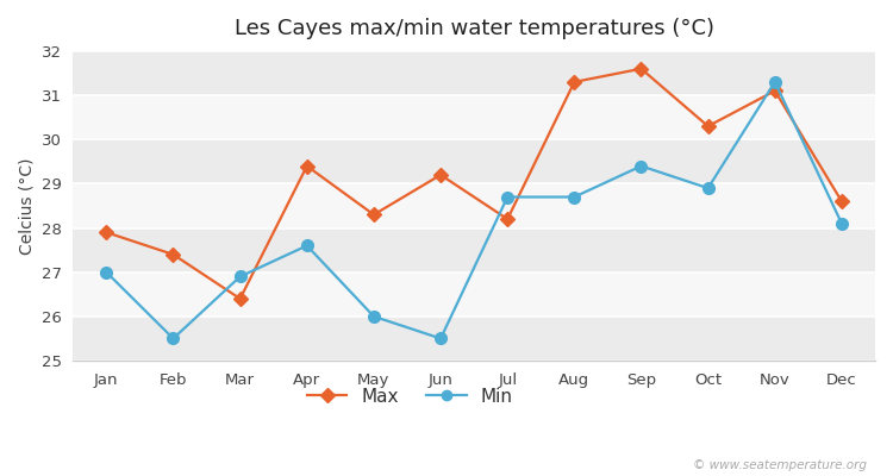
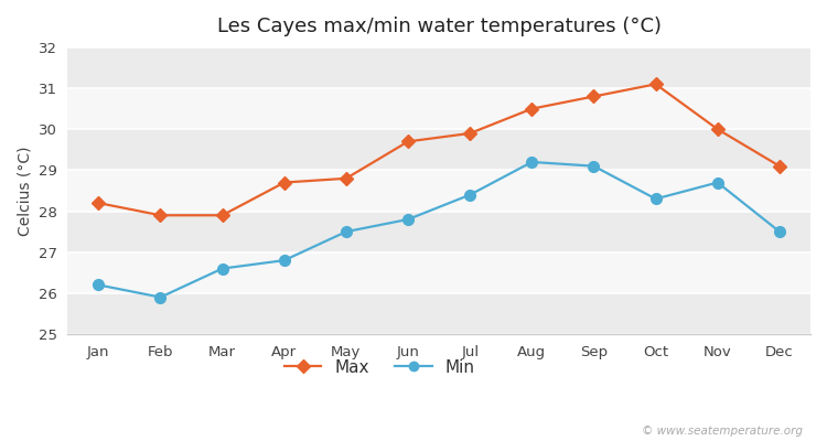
Max/Jan: 27.9 -> 28.2
Min/Jan: 27.0 -> 26.2
Max/Feb: 27.4 -> 27.9
Min/Feb: 25.5 -> 25.9
Max/Mar: 26.4 -> 27.9
Min/Mar: 26.9 -> 26.6
Max/Apr: 29.4 -> 28.7
Min/Apr: 27.6 -> 26.8
Max/May: 28.3 -> 28.8
Min/May: 26.0 -> 27.5
Max/Jun: 29.2 -> 29.7
Min/Jun: 25.5 -> 27.8
Max/Jul: 28.2 -> 29.9
Min/Jul: 28.7 -> 28.4
Max/Aug: 31.3 -> 30.5
Min/Aug: 28.7 -> 29.2
Max/Sep: 31.6 -> 30.8
Min/Sep: 29.4 -> 29.1
Max/Oct: 30.3 -> 31.1
Min/Oct: 28.9 -> 28.3
Max/Nov: 31.1 -> 30.0
Min/Nov: 31.3 -> 28.7
Max/Dec: 28.6 -> 29.1
Min/Dec: 28.1 -> 27.5
